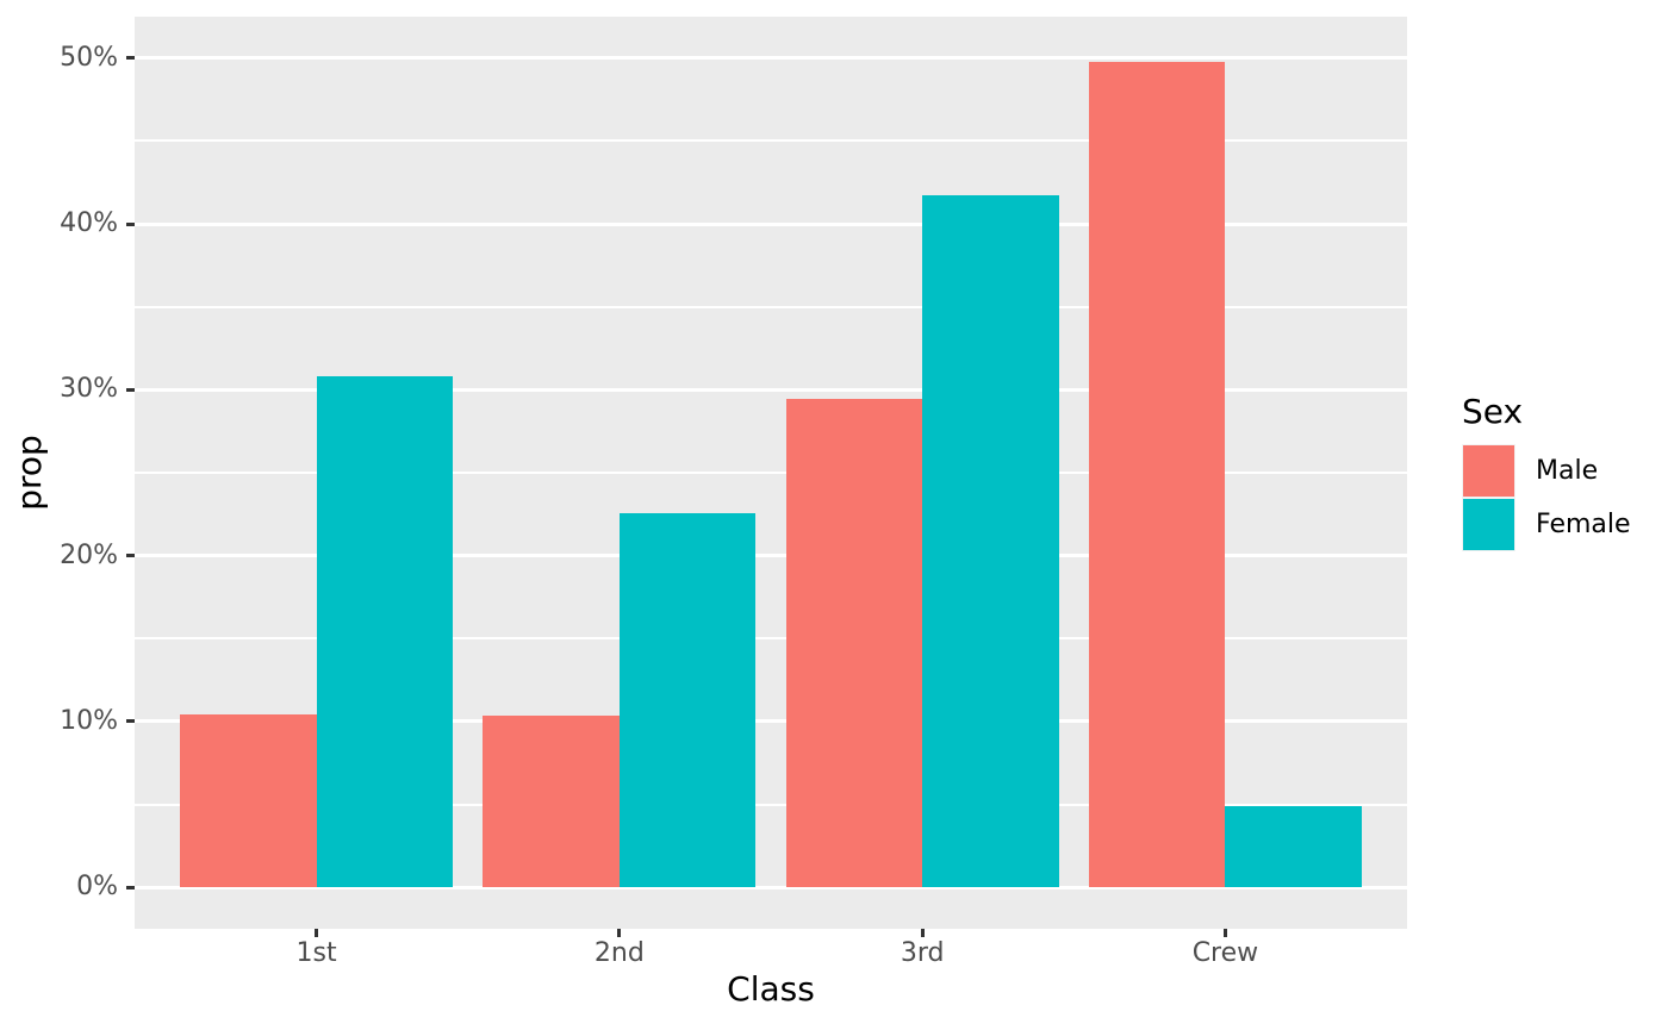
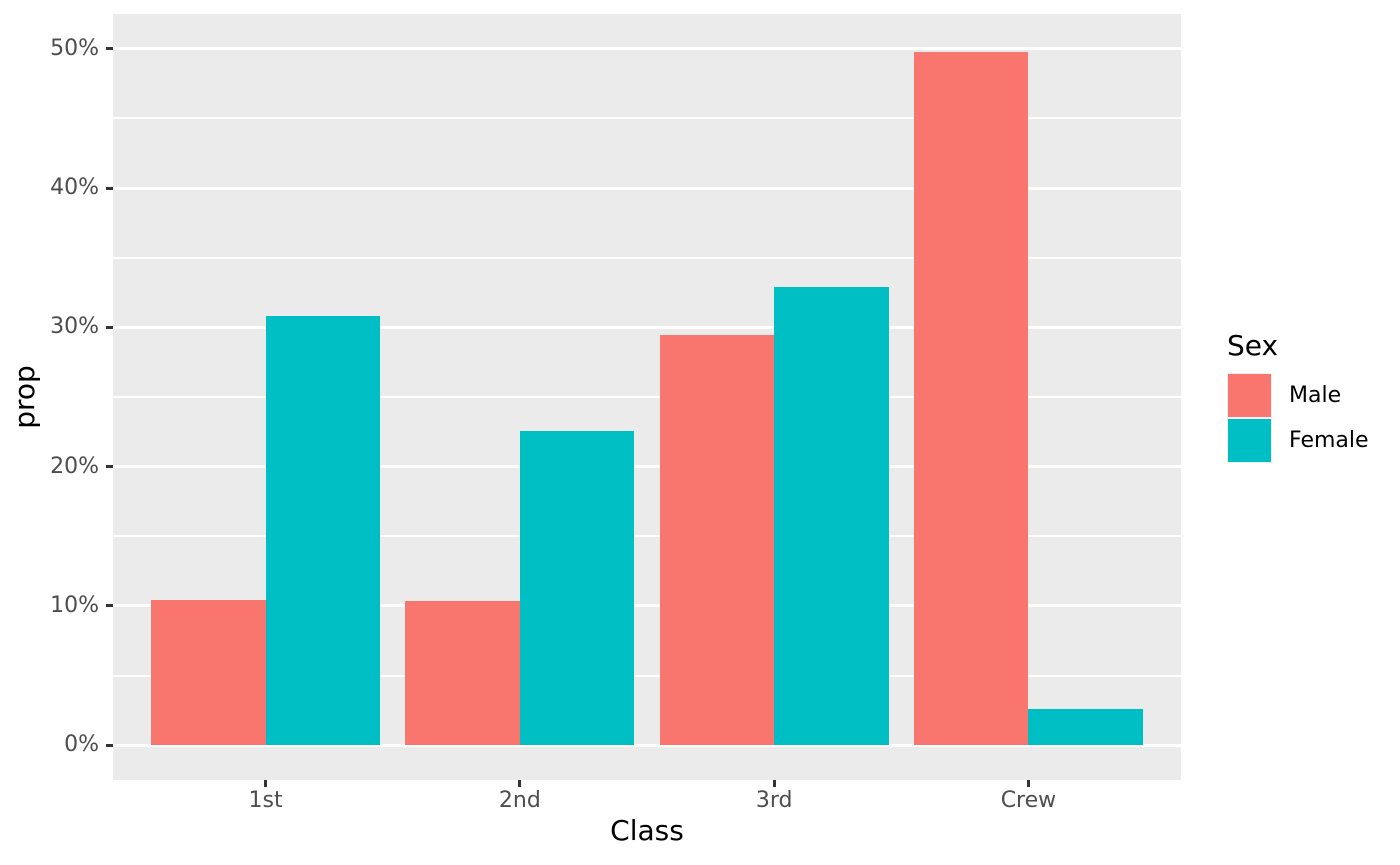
Female/3rd: 41.7% -> 32.9%
Female/Crew: 4.9% -> 2.6%
